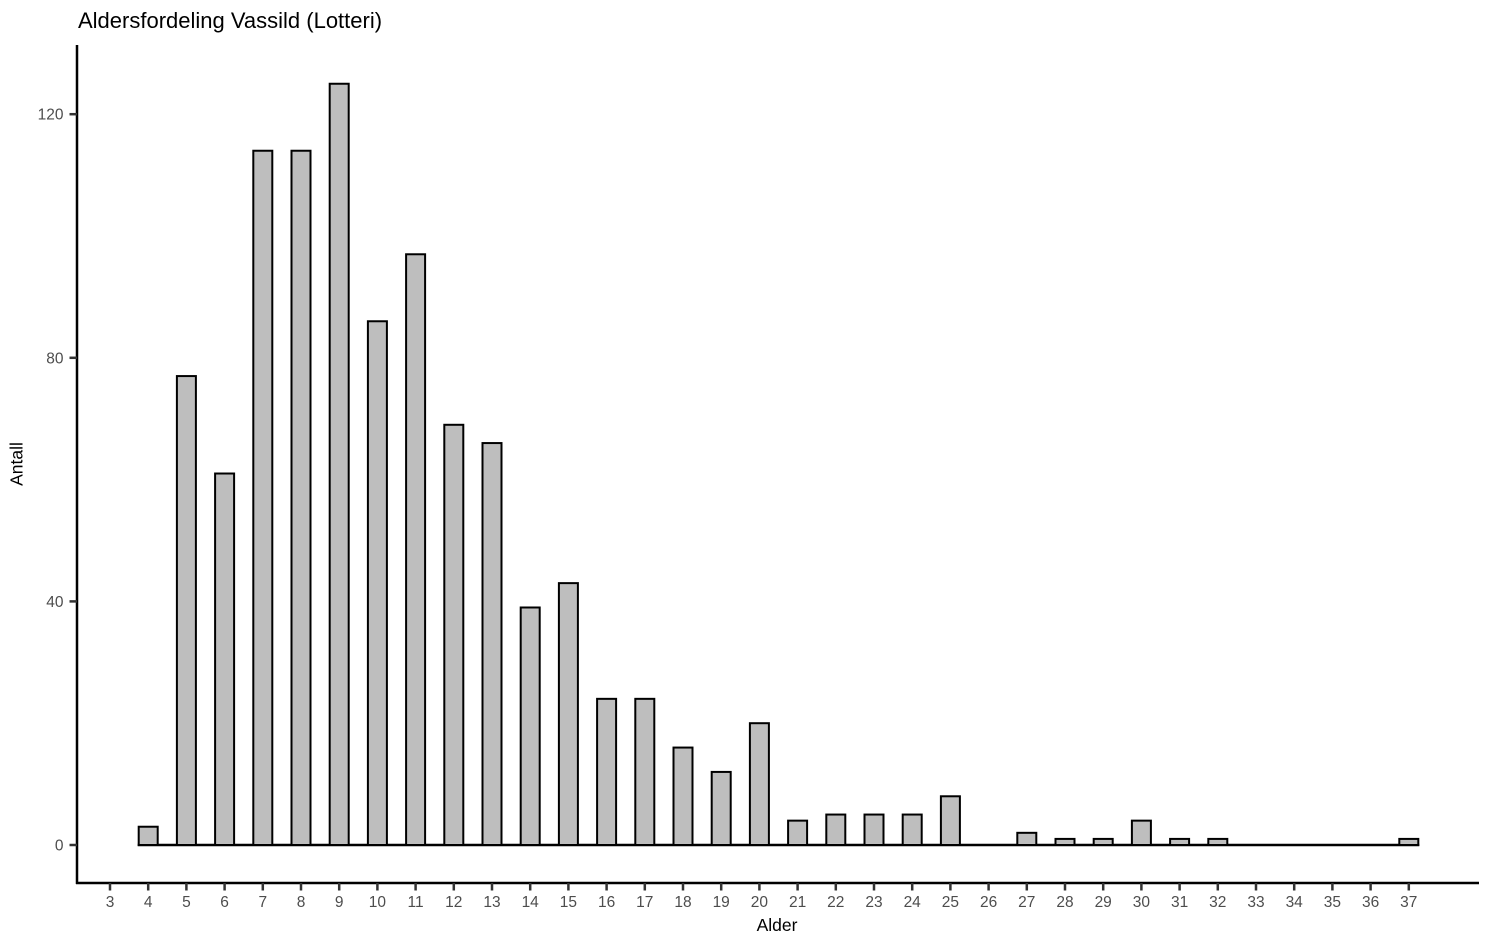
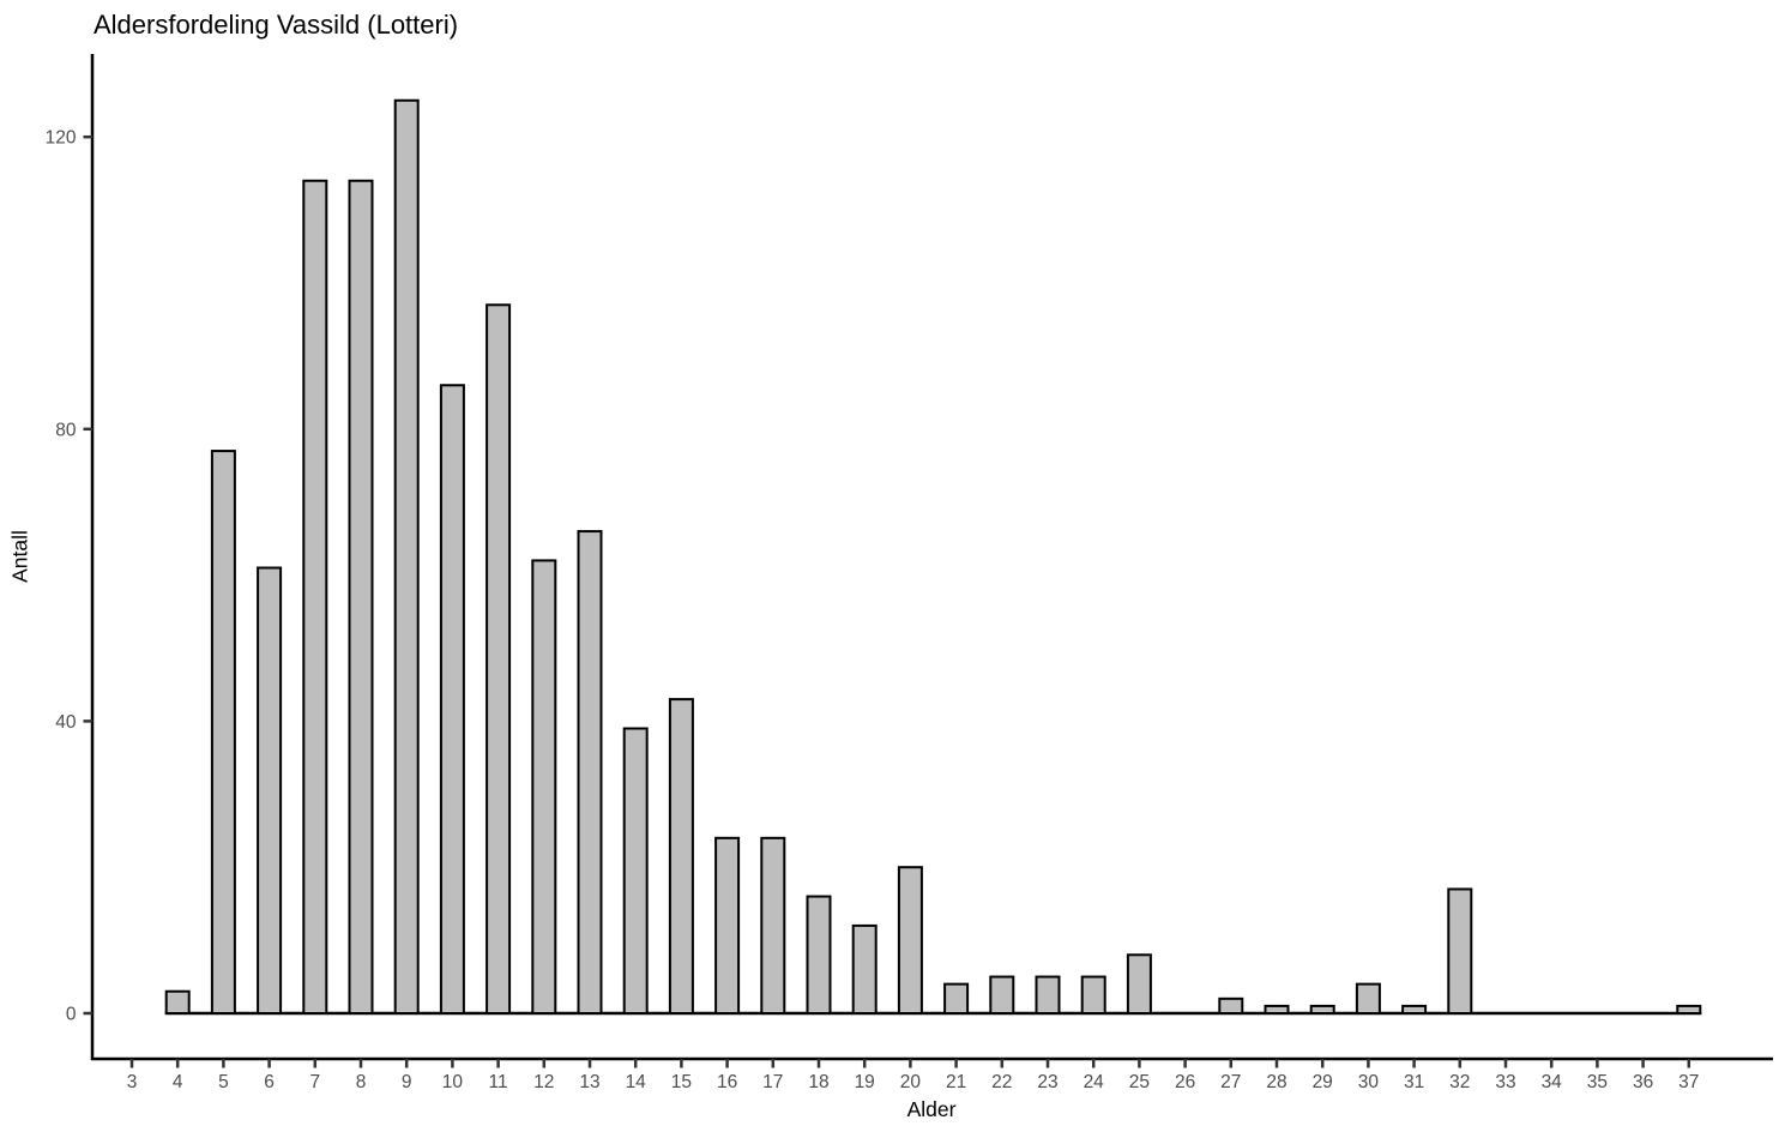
12: 69 -> 62
32: 1 -> 17
